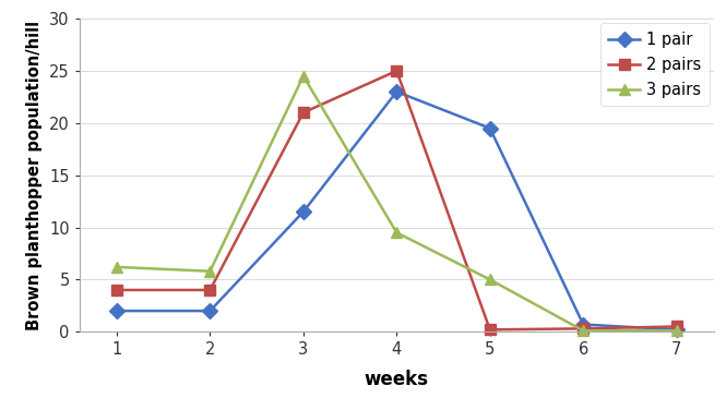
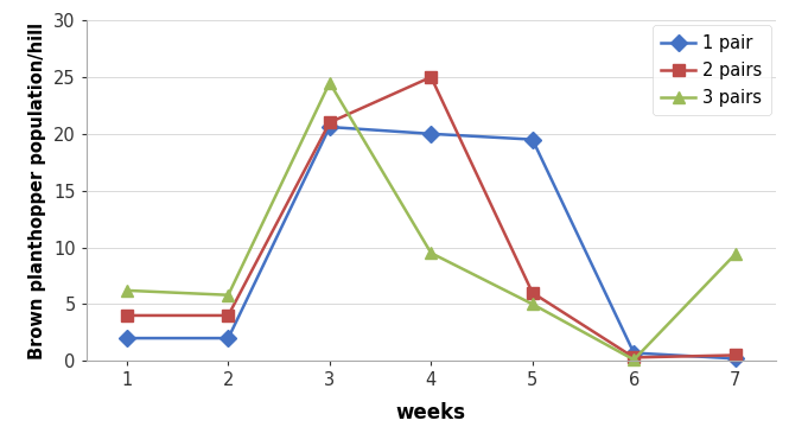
1 pair/3: 11.5 -> 20.6
1 pair/4: 23.0 -> 20.0
2 pairs/5: 0.2 -> 6.0
3 pairs/7: 0.1 -> 9.4
